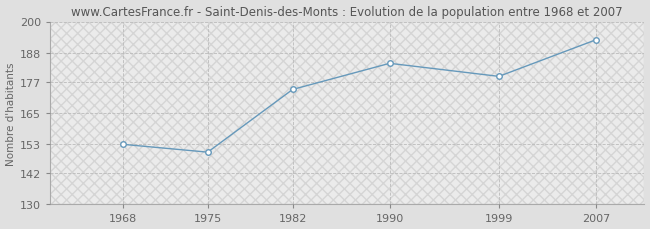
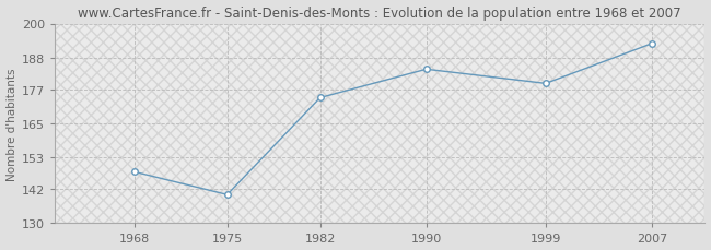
1968: 153 -> 148
1975: 150 -> 140
